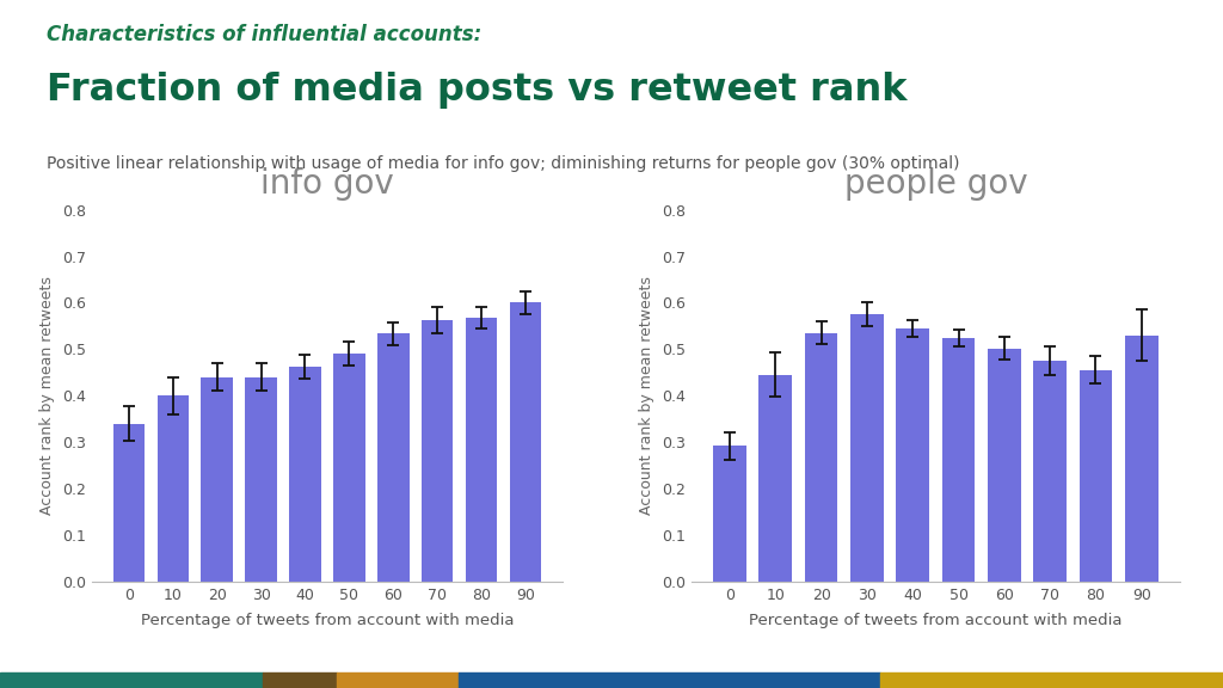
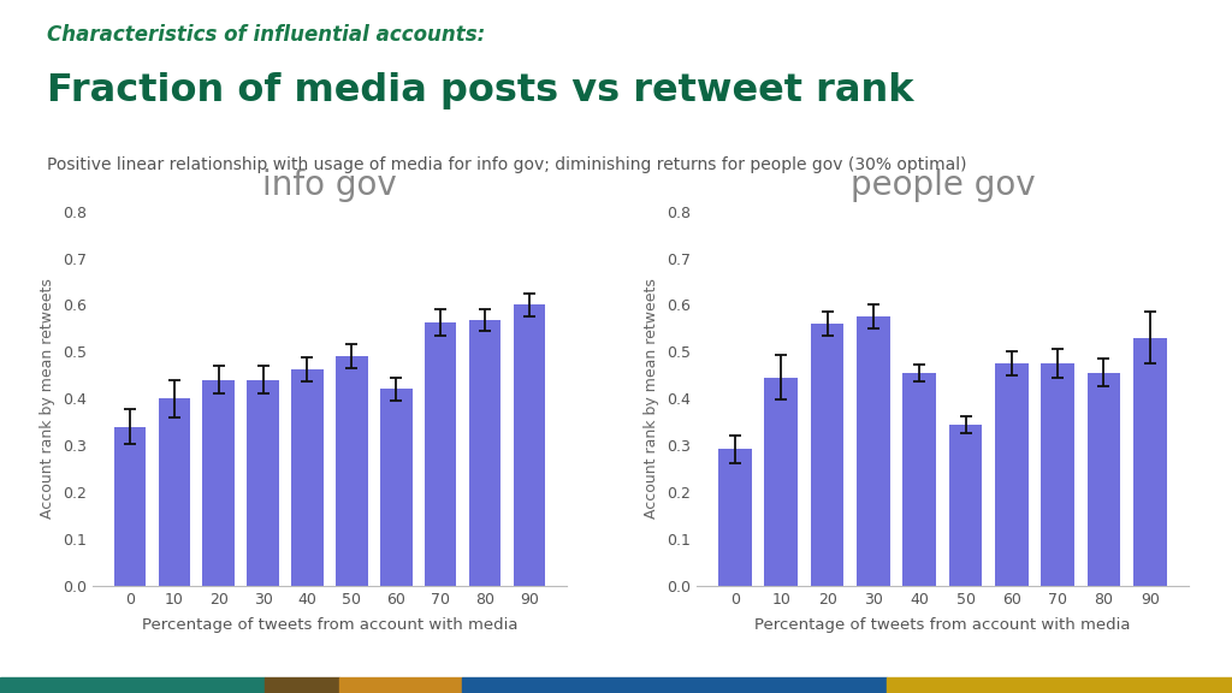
info gov/60: 0.533 -> 0.420
people gov/20: 0.535 -> 0.560
people gov/40: 0.545 -> 0.455
people gov/50: 0.525 -> 0.345
people gov/60: 0.502 -> 0.475
